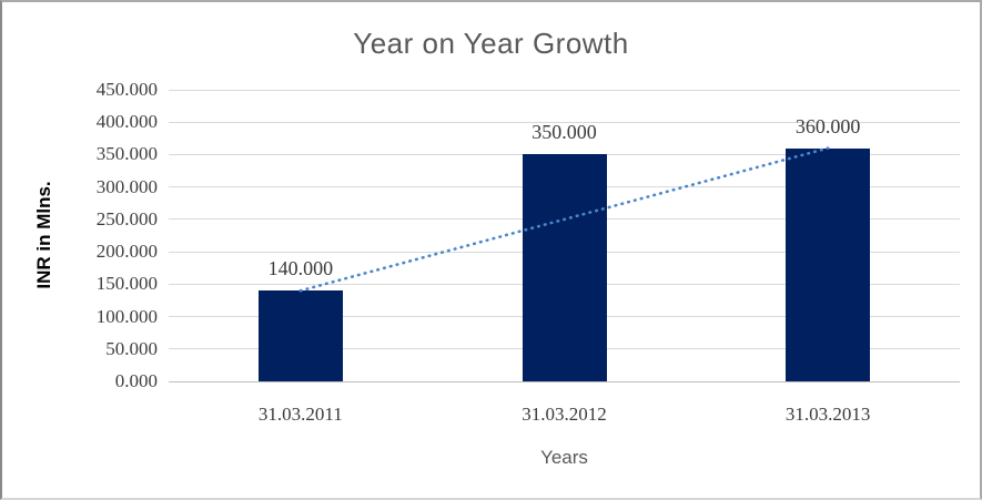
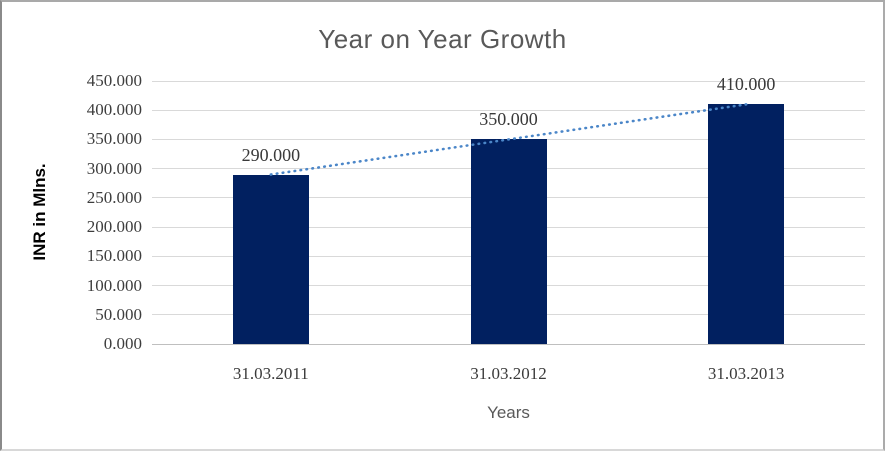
31.03.2011: 140.000 -> 290.000
31.03.2013: 360.000 -> 410.000
